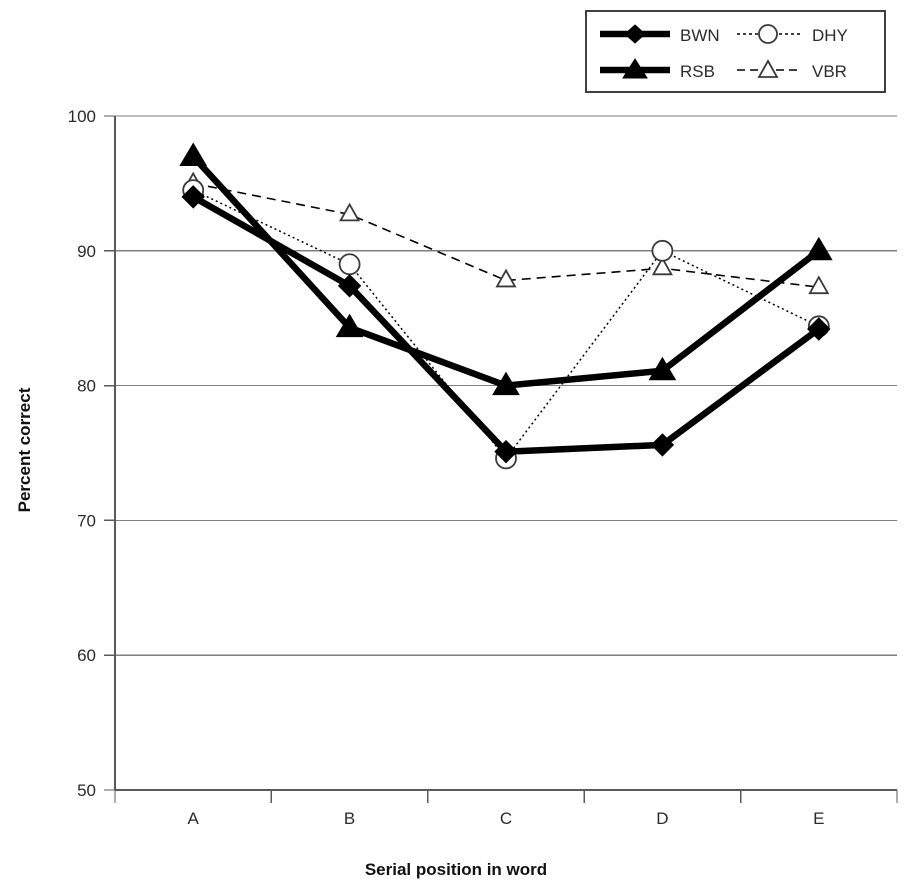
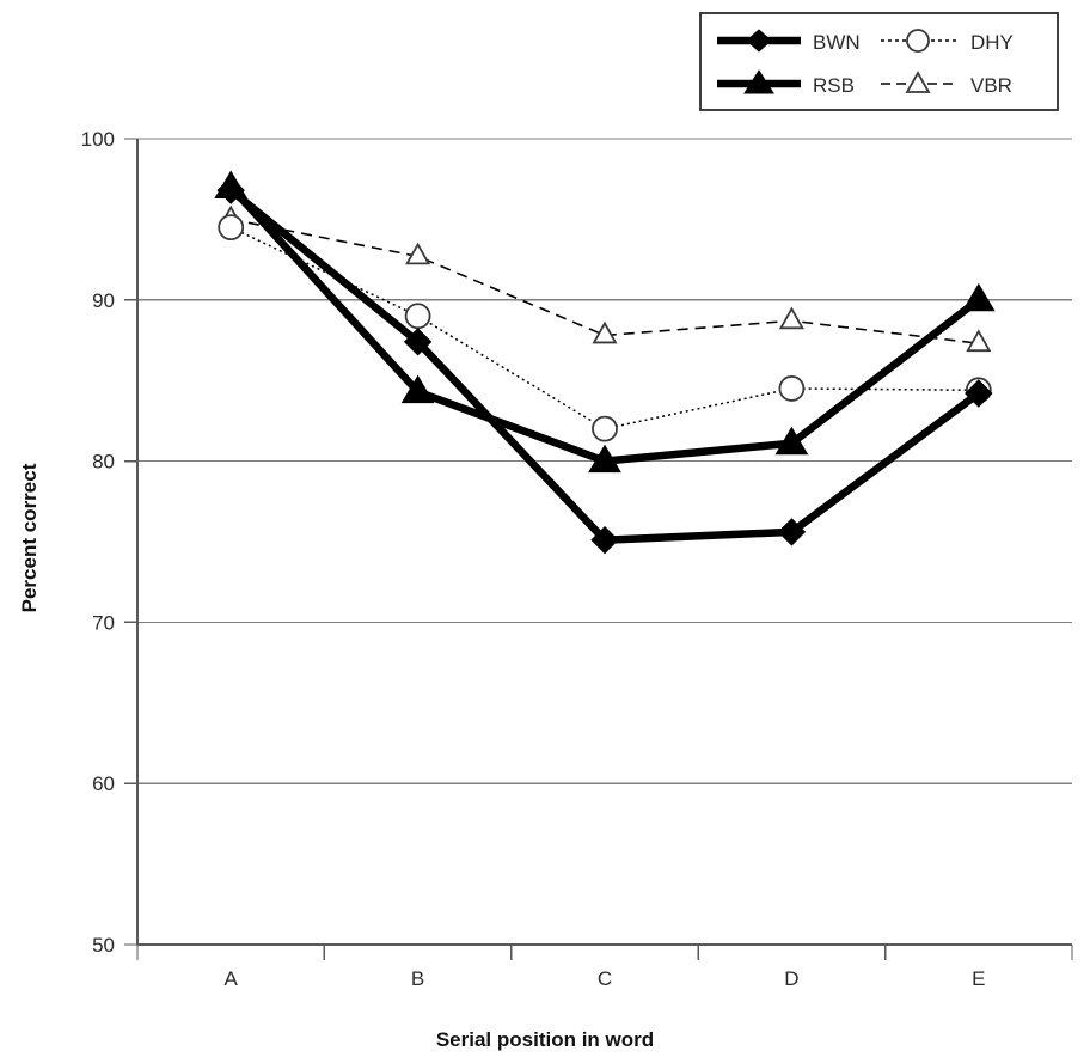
BWN/A: 94.0 -> 96.8
DHY/C: 74.6 -> 82.0
DHY/D: 90.0 -> 84.5
